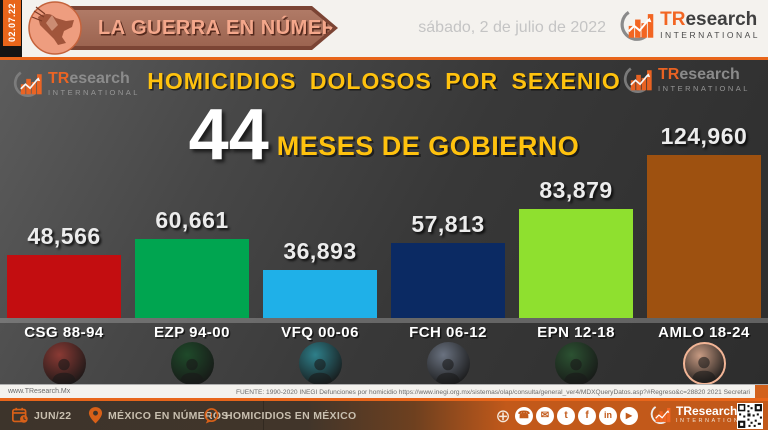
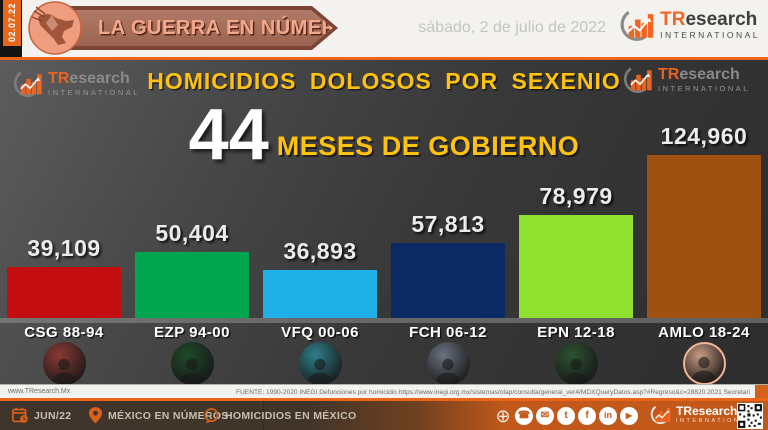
CSG 88-94: 48,566 -> 39,109
EZP 94-00: 60,661 -> 50,404
EPN 12-18: 83,879 -> 78,979
